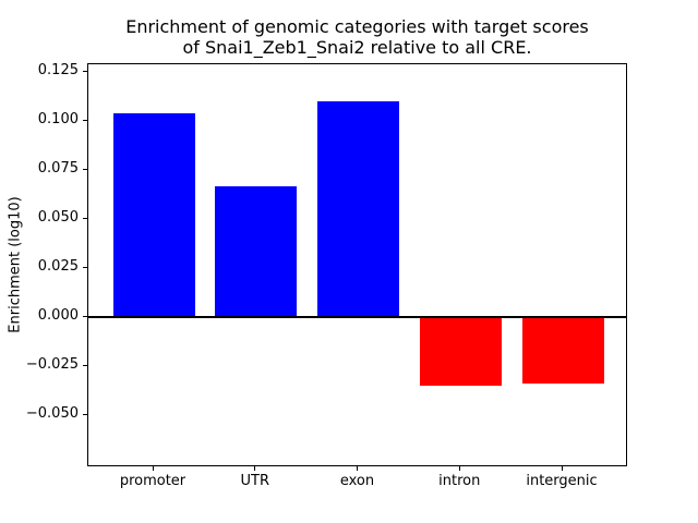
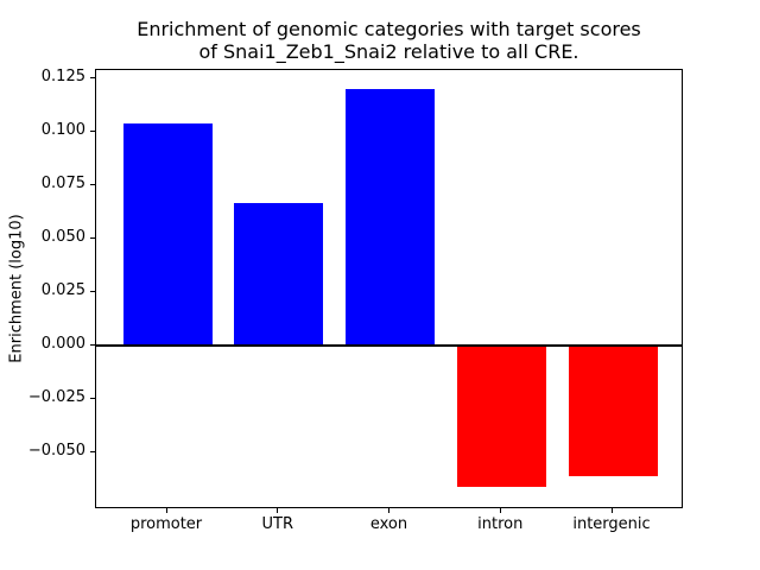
exon: 0.110 -> 0.120
intron: -0.035 -> -0.066
intergenic: -0.034 -> -0.061
